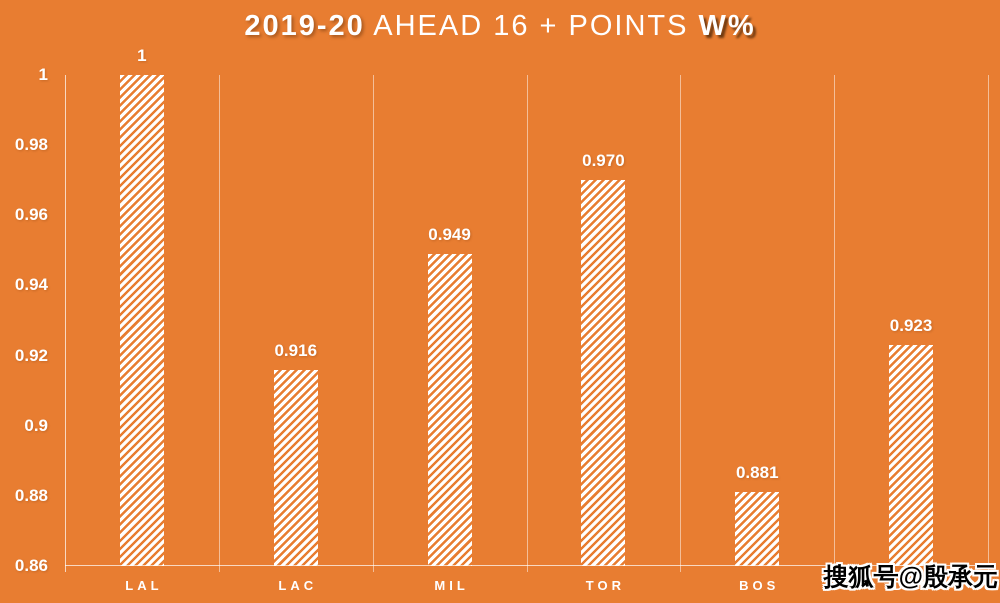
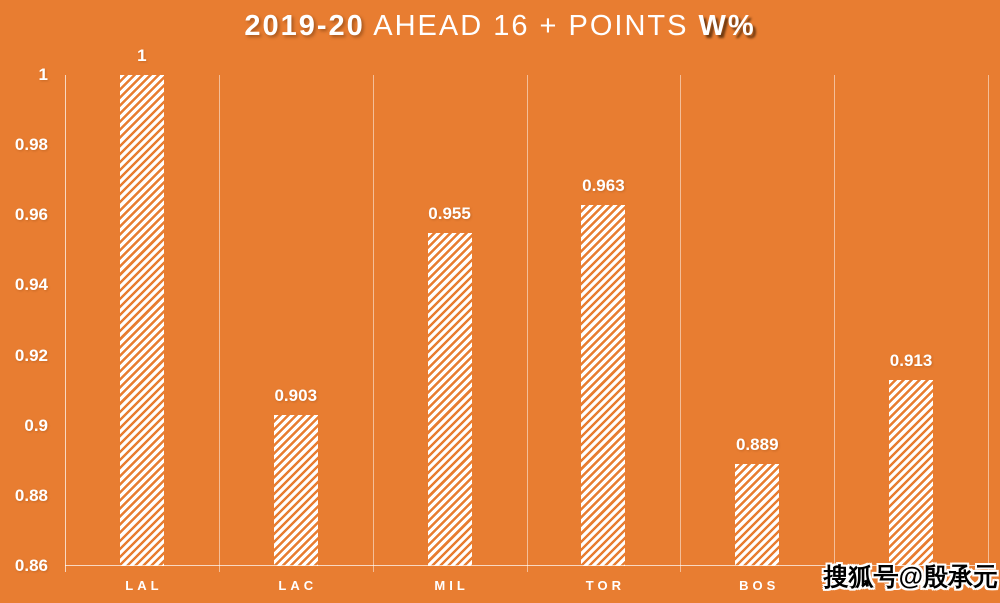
LAC: 0.916 -> 0.903
MIL: 0.949 -> 0.955
TOR: 0.970 -> 0.963
BOS: 0.881 -> 0.889
DEN: 0.923 -> 0.913
